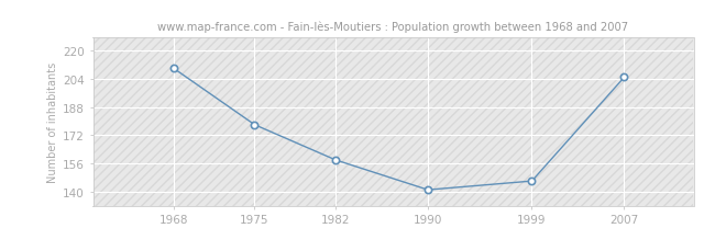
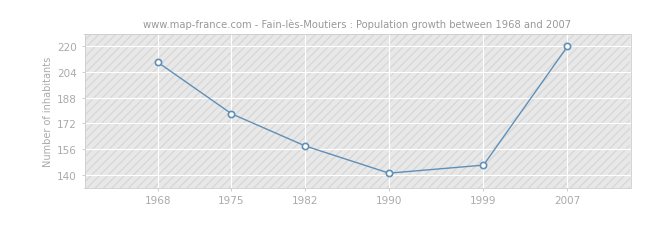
2007: 205 -> 220
